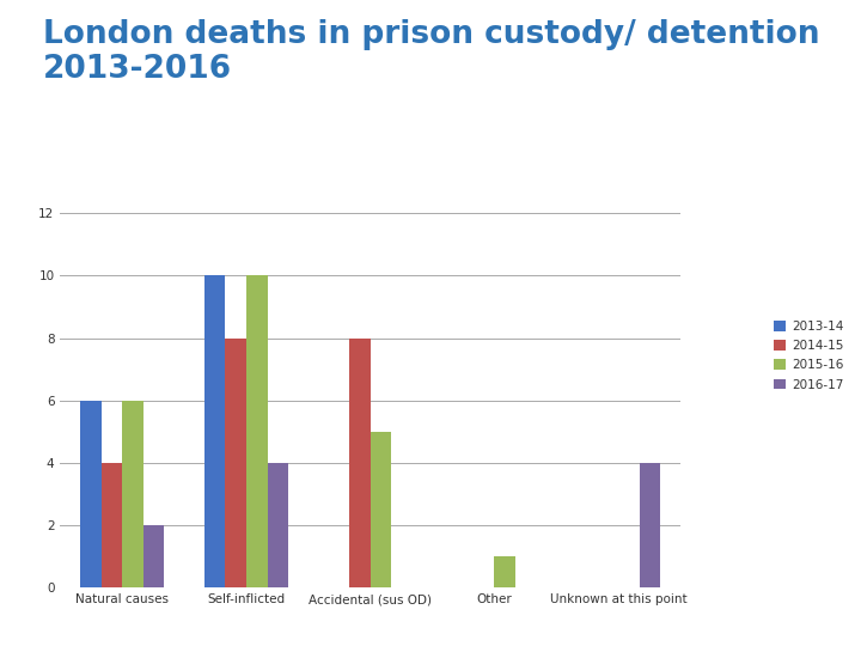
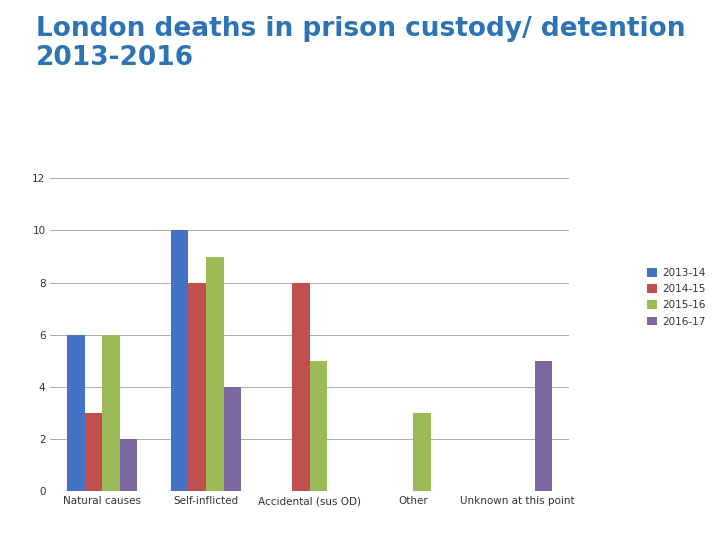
2014-15/Natural causes: 4 -> 3
2015-16/Self-inflicted: 10 -> 9
2015-16/Other: 1 -> 3
2016-17/Unknown at this point: 4 -> 5
